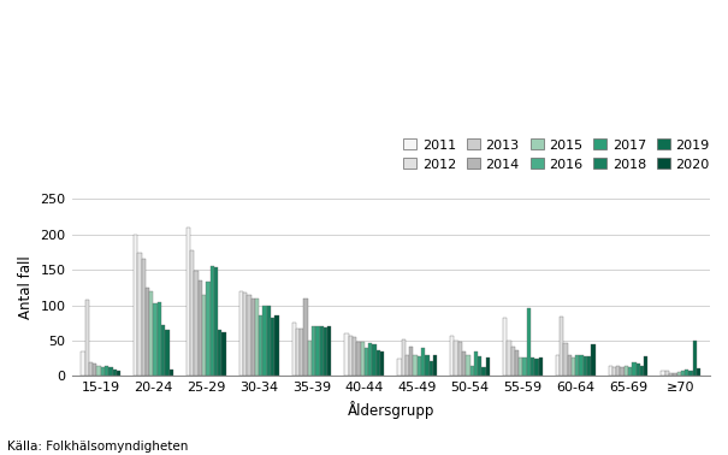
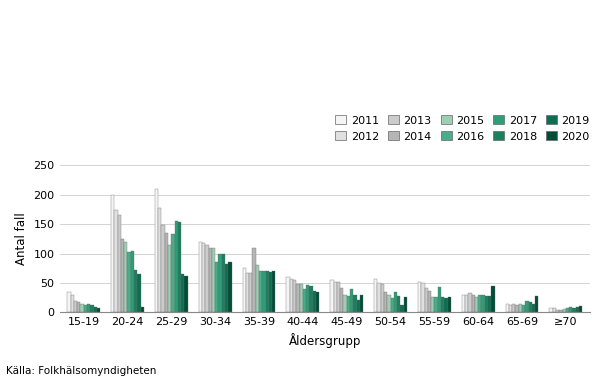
2012/15-19: 108 -> 30
2015/35-39: 50 -> 80
2011/45-49: 24 -> 55
2013/45-49: 30 -> 52
2016/50-54: 14 -> 25
2011/55-59: 82 -> 52
2017/55-59: 96 -> 44
2012/60-64: 84 -> 30
2013/60-64: 46 -> 33
2019/≥70: 50 -> 10
